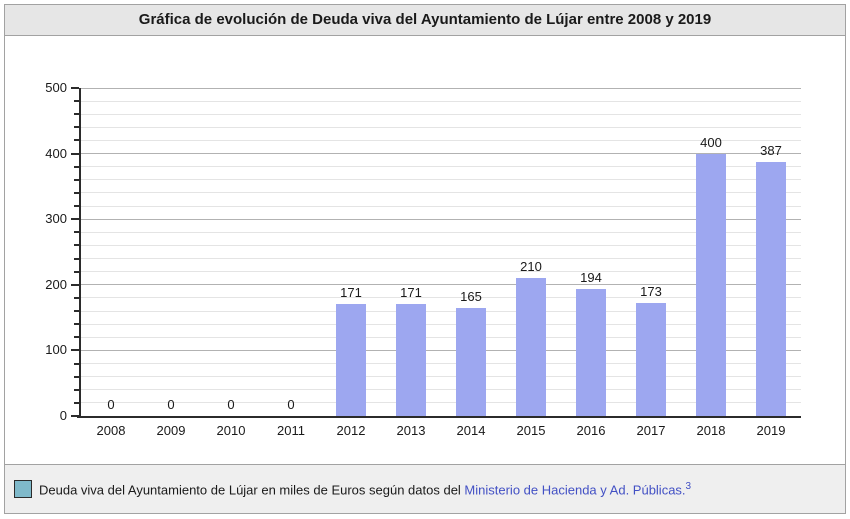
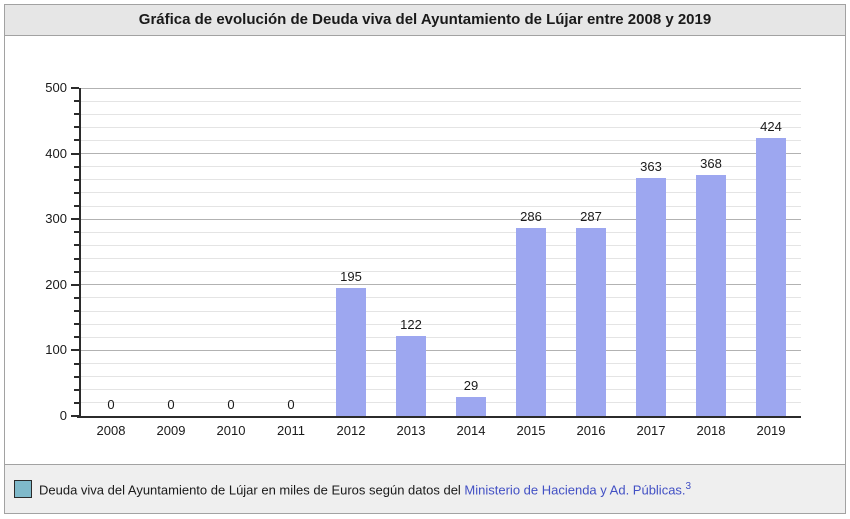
2012: 171 -> 195
2013: 171 -> 122
2014: 165 -> 29
2015: 210 -> 286
2016: 194 -> 287
2017: 173 -> 363
2018: 400 -> 368
2019: 387 -> 424
